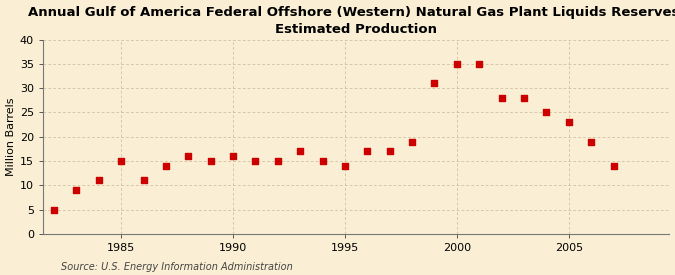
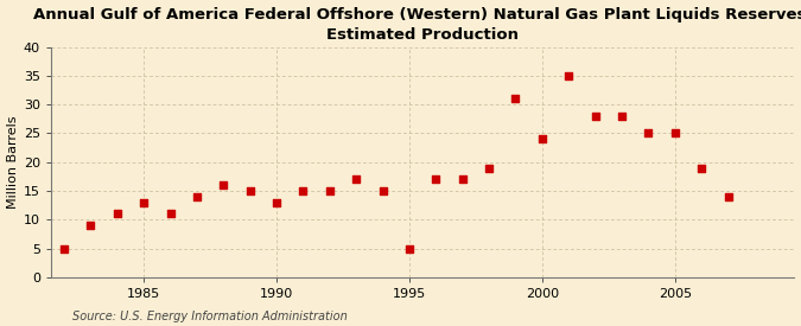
1985: 15 -> 13
1990: 16 -> 13
1995: 14 -> 5
2000: 35 -> 24
2005: 23 -> 25
